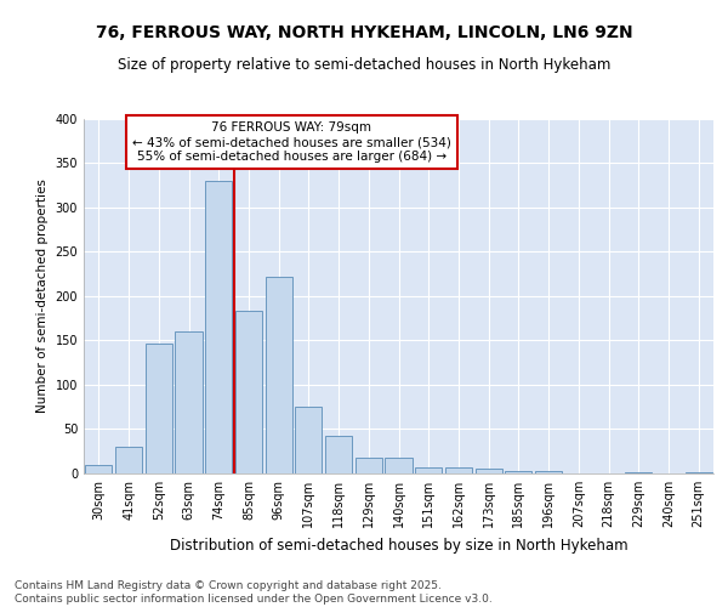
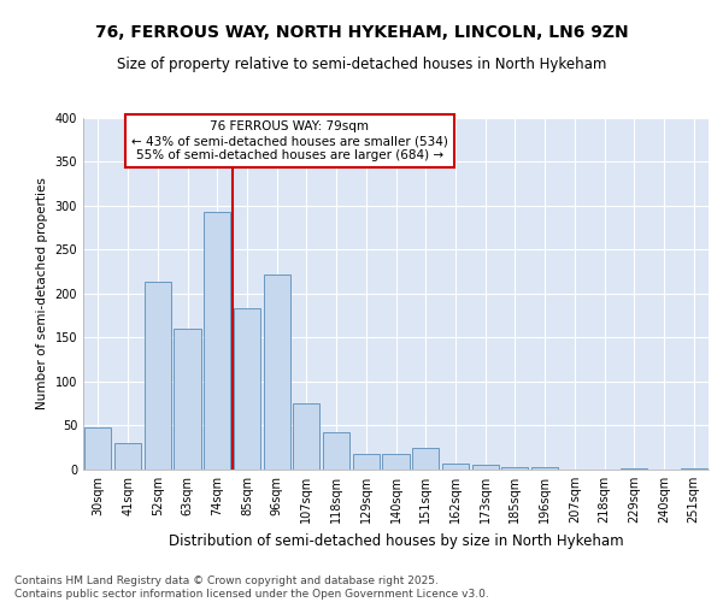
30sqm: 9 -> 48
52sqm: 146 -> 214
74sqm: 330 -> 292
151sqm: 7 -> 24
